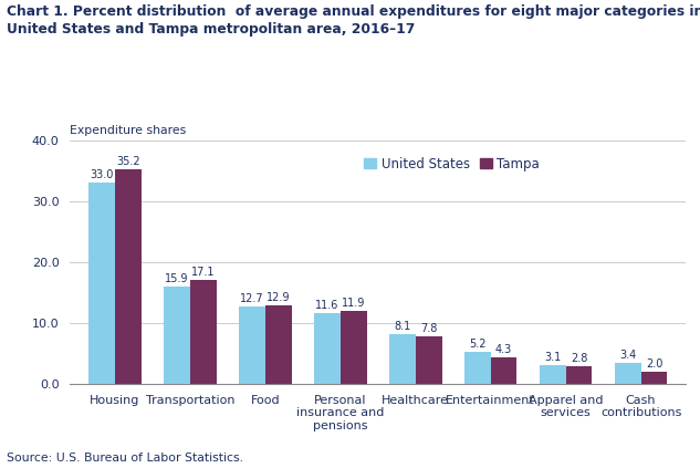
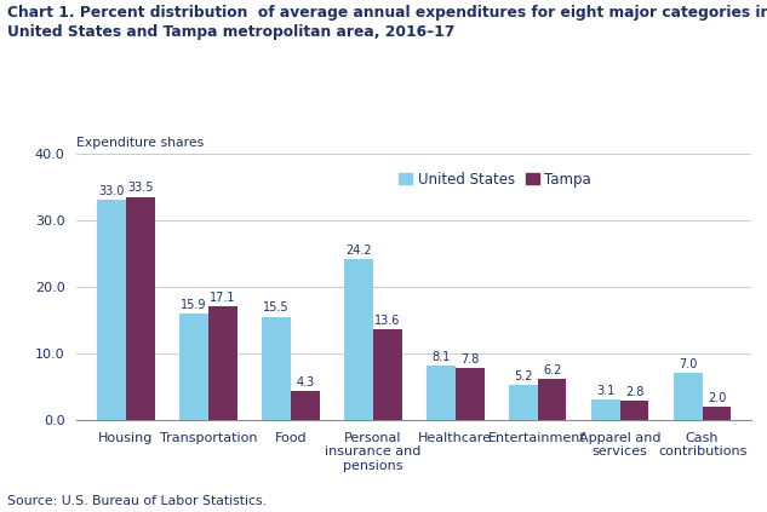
Tampa/Housing: 35.2 -> 33.5
United States/Food: 12.7 -> 15.5
Tampa/Food: 12.9 -> 4.3
United States/Personal insurance and pensions: 11.6 -> 24.2
Tampa/Personal insurance and pensions: 11.9 -> 13.6
Tampa/Entertainment: 4.3 -> 6.2
United States/Cash contributions: 3.4 -> 7.0
